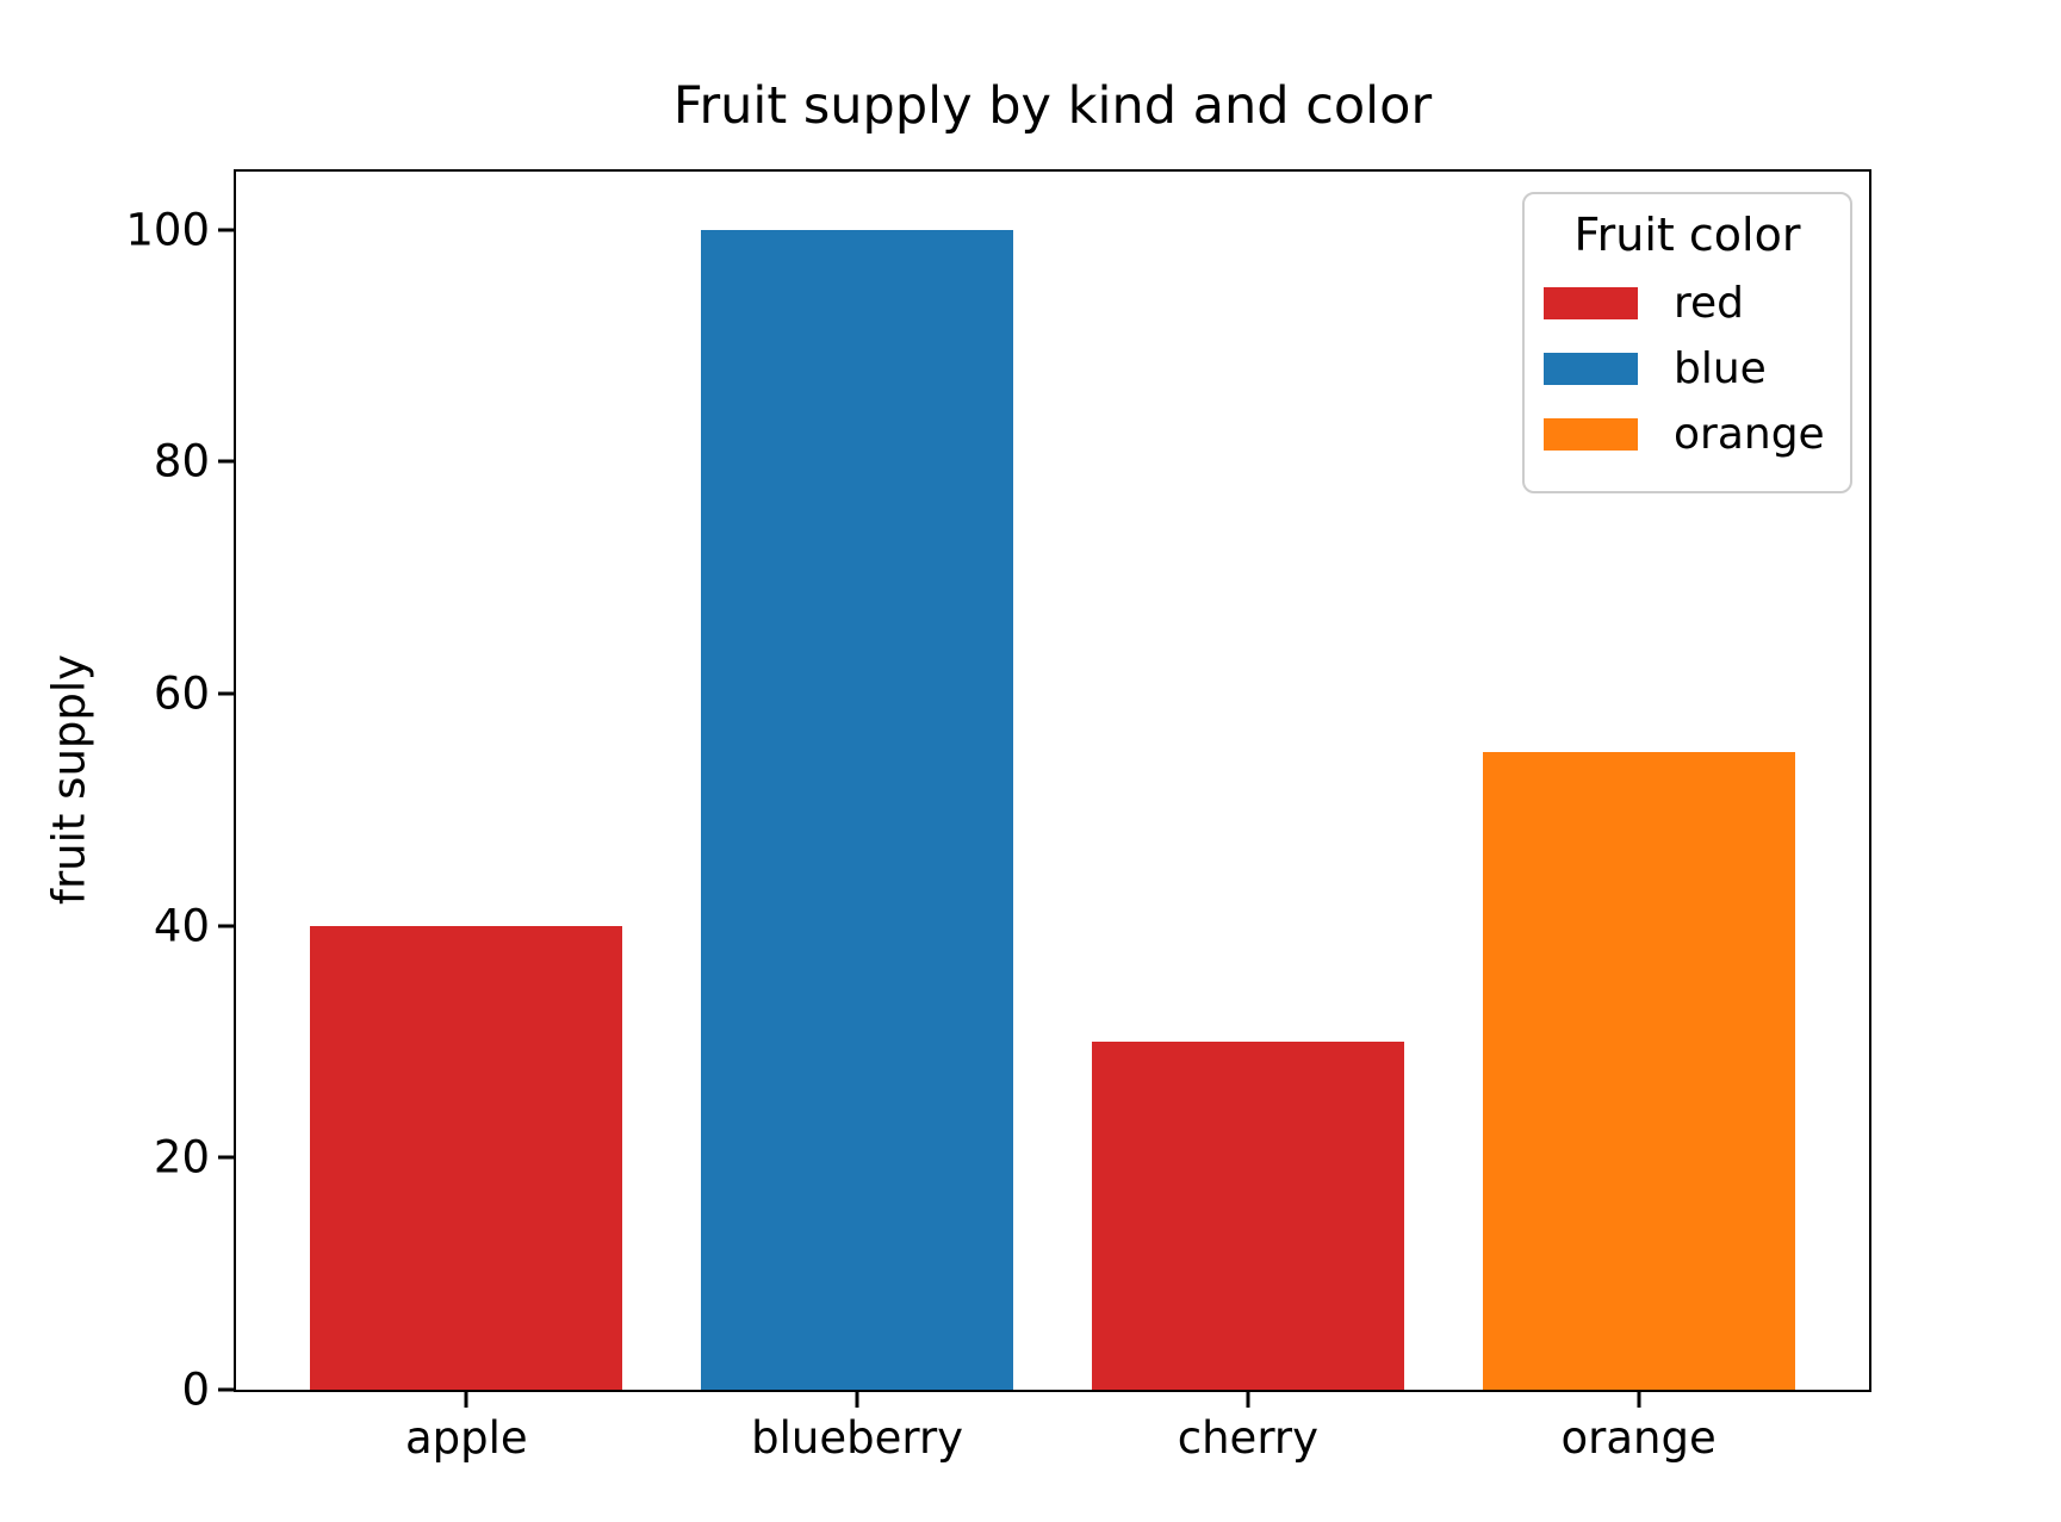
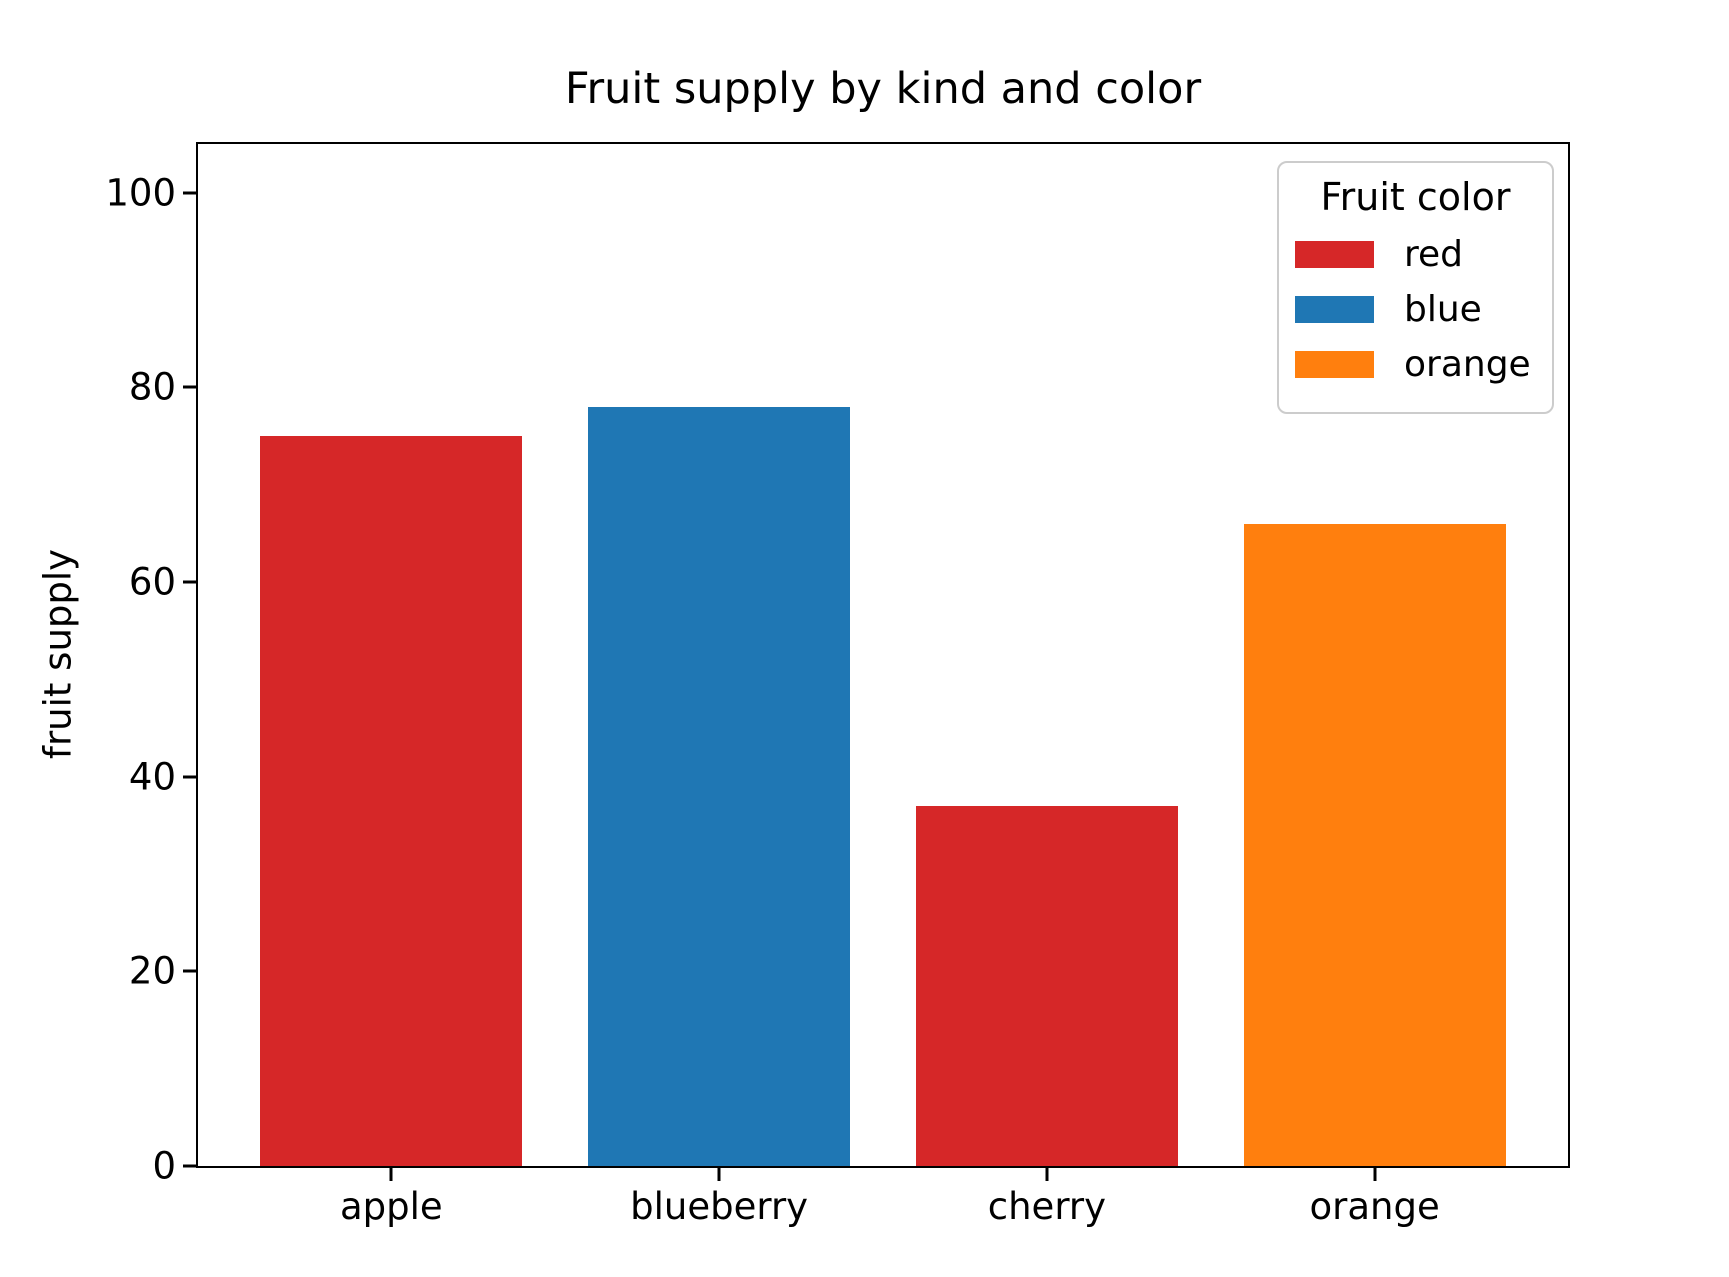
apple: 40 -> 75
blueberry: 100 -> 78
cherry: 30 -> 37
orange: 55 -> 66
